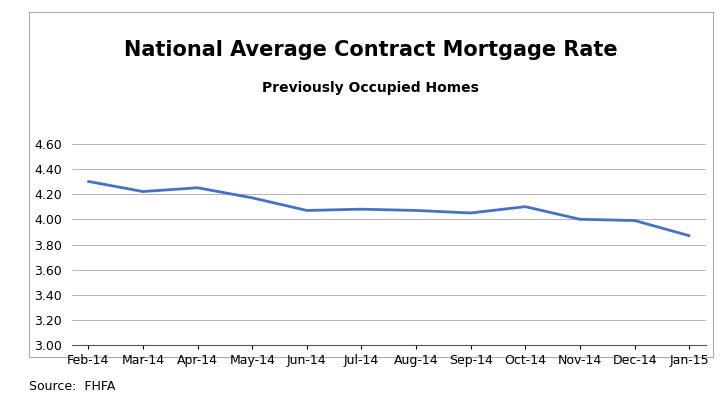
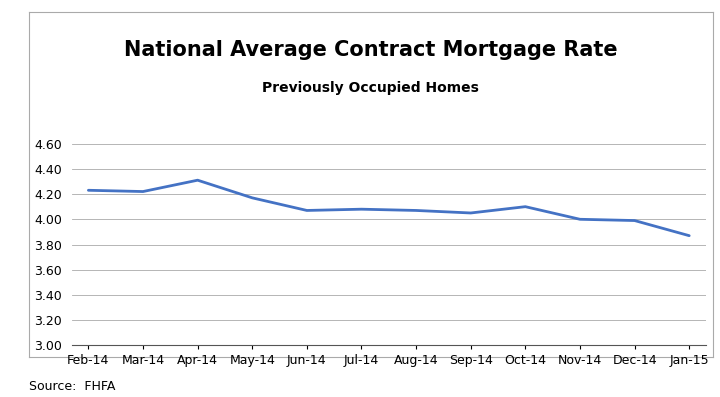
Feb-14: 4.30 -> 4.23
Apr-14: 4.25 -> 4.31
